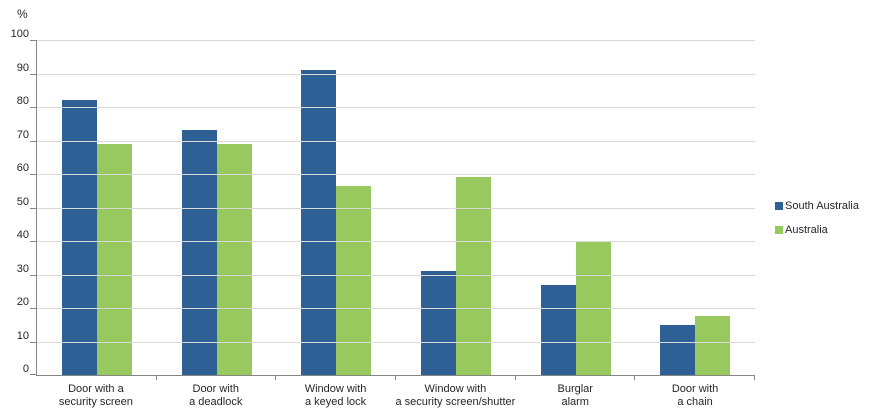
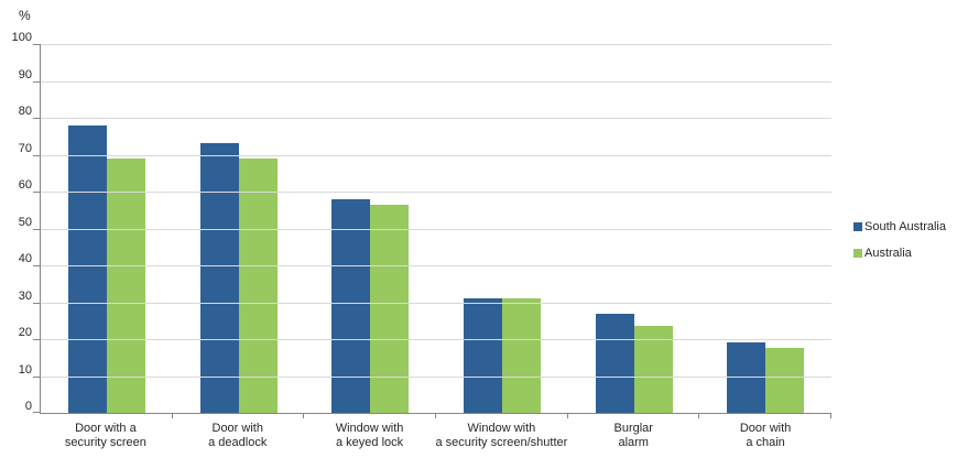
South Australia/Door with a security screen: 82 -> 78
South Australia/Window with a keyed lock: 91 -> 58
Australia/Window with a security screen/shutter: 59 -> 31
Australia/Burglar alarm: 40 -> 24
South Australia/Door with a chain: 15 -> 19
